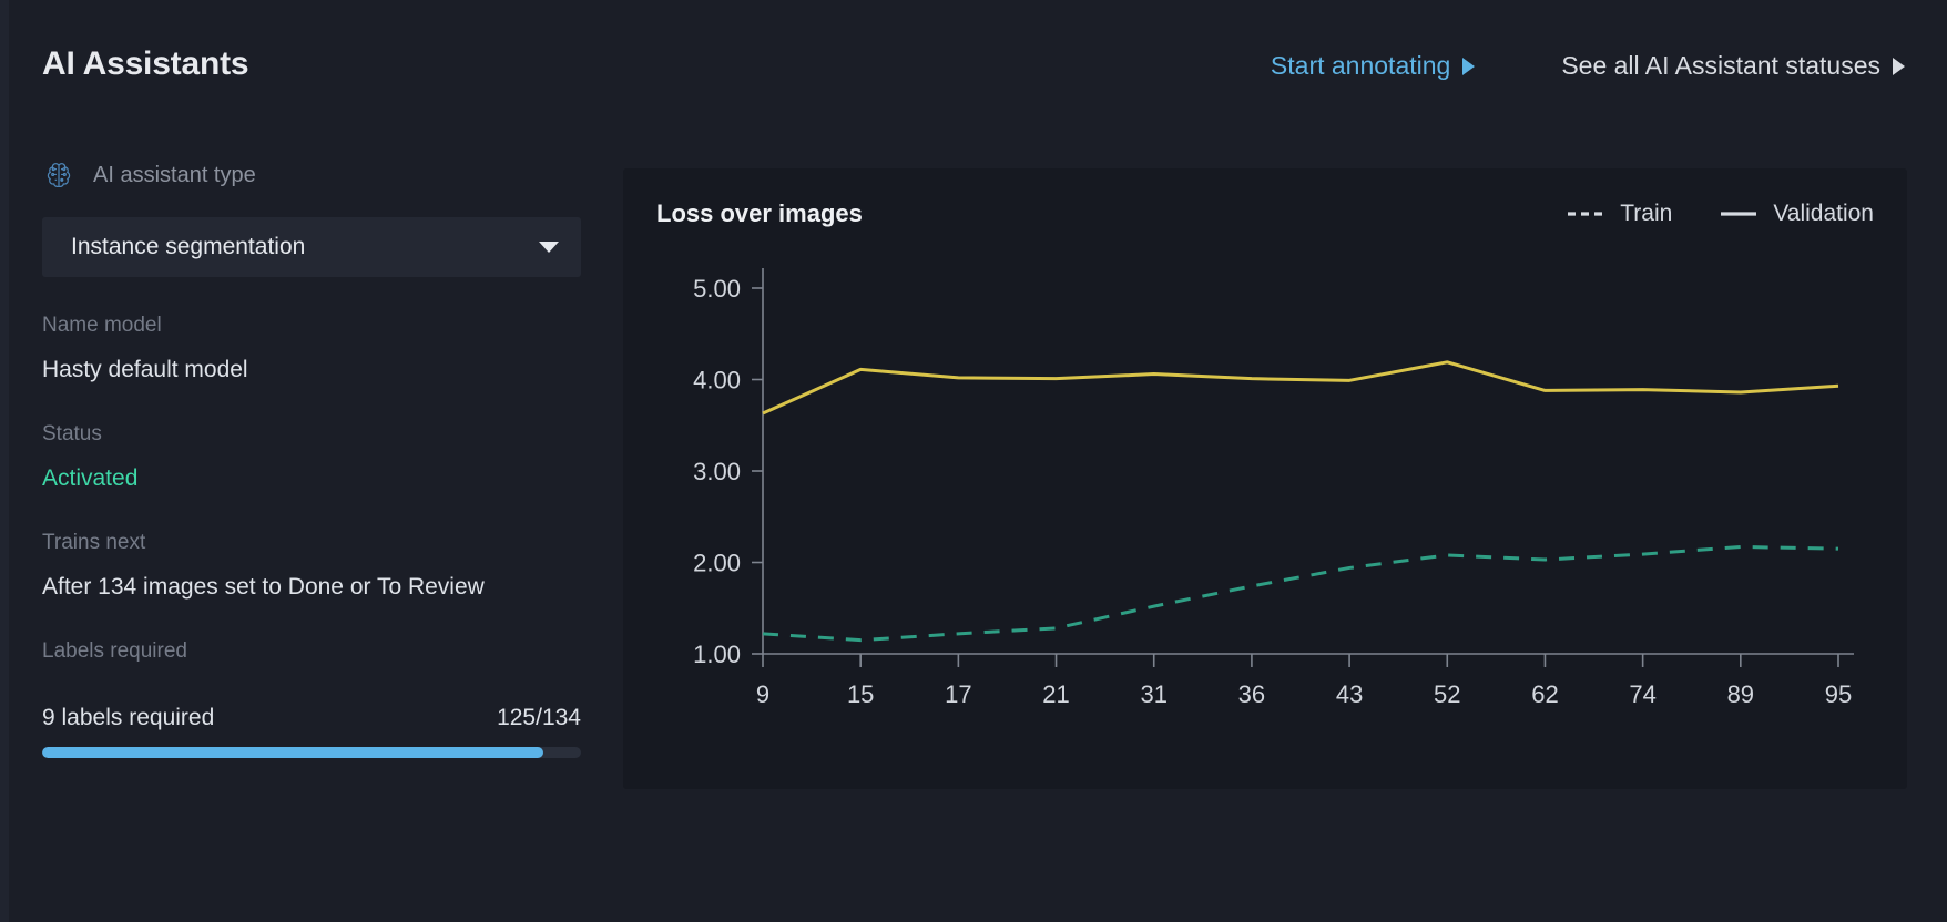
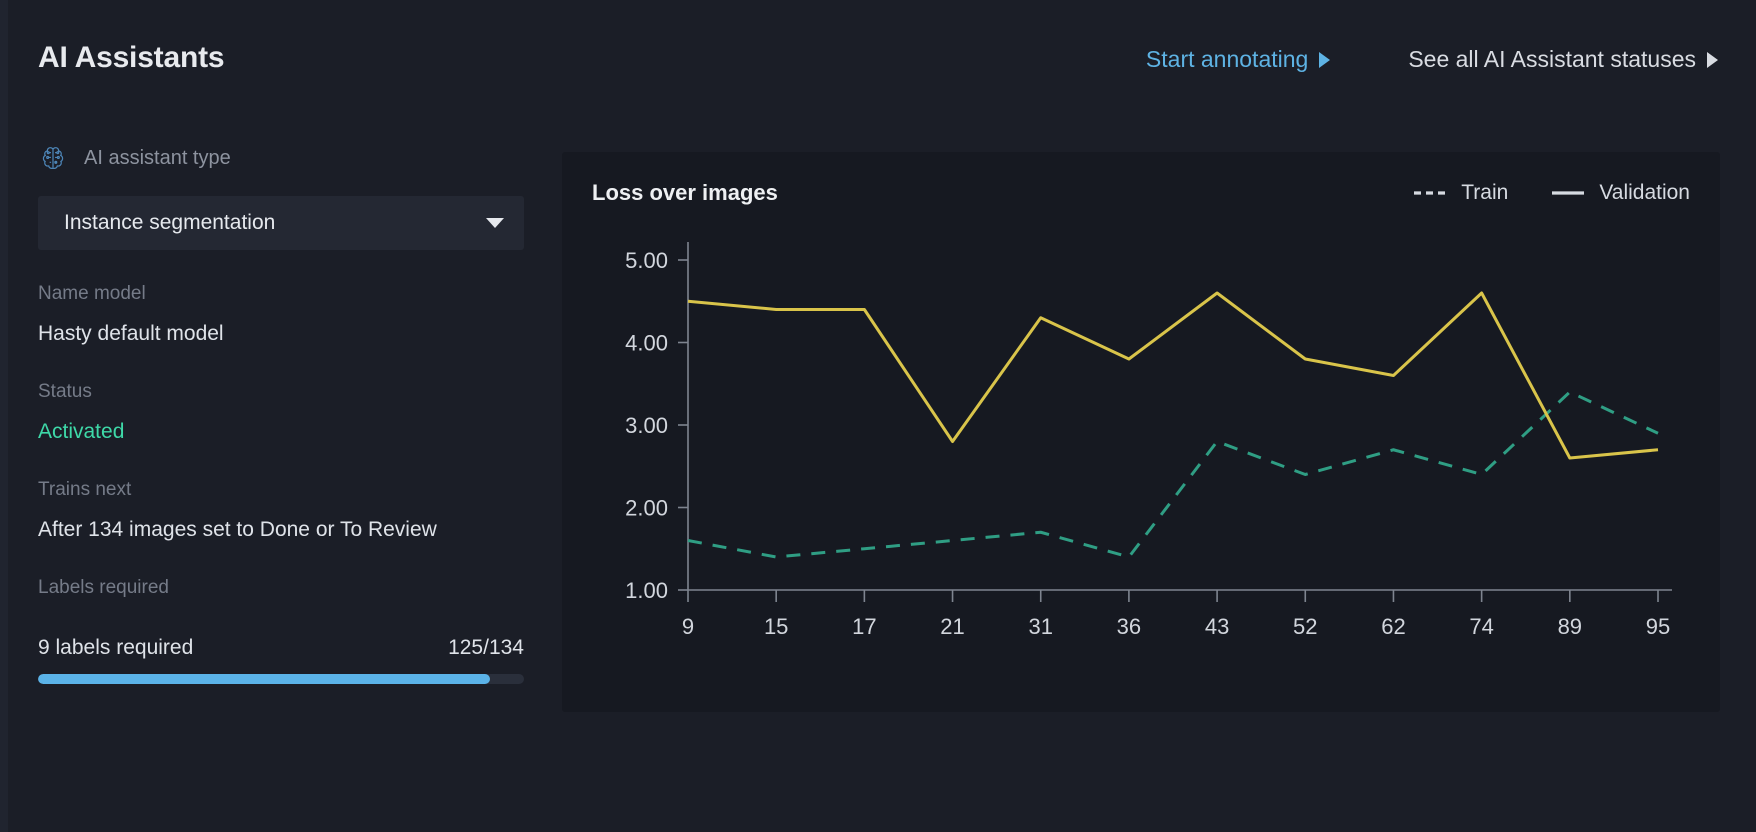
Train/9: 1.2 -> 1.6
Validation/9: 3.6 -> 4.5
Train/15: 1.1 -> 1.4
Validation/15: 4.1 -> 4.4
Train/17: 1.2 -> 1.5
Validation/17: 4.0 -> 4.4
Train/21: 1.3 -> 1.6
Validation/21: 4.0 -> 2.8
Train/31: 1.5 -> 1.7
Validation/31: 4.1 -> 4.3
Train/36: 1.7 -> 1.4
Validation/36: 4.0 -> 3.8
Train/43: 1.9 -> 2.8
Validation/43: 4.0 -> 4.6
Train/52: 2.1 -> 2.4
Validation/52: 4.2 -> 3.8
Train/62: 2.0 -> 2.7
Validation/62: 3.9 -> 3.6
Train/74: 2.1 -> 2.4
Validation/74: 3.9 -> 4.6
Train/89: 2.2 -> 3.4
Validation/89: 3.9 -> 2.6
Train/95: 2.1 -> 2.9
Validation/95: 3.9 -> 2.7
